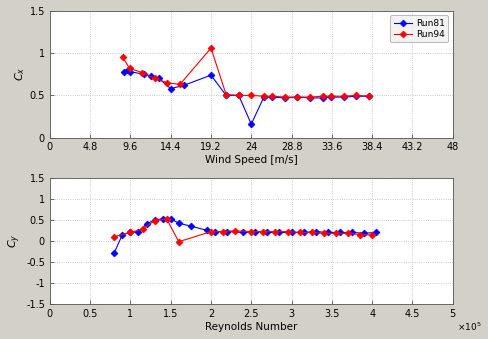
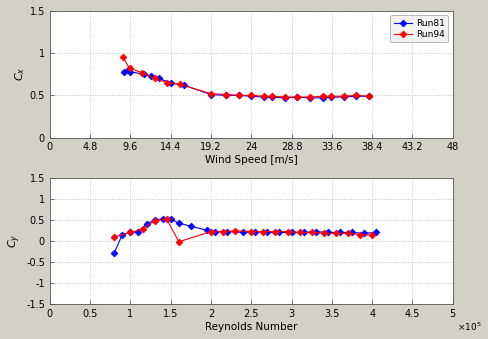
Run81/14.4: 0.58 -> 0.65
Run81/19.2: 0.74 -> 0.51
Run94/19.2: 1.06 -> 0.52
Run81/24: 0.16 -> 0.49
